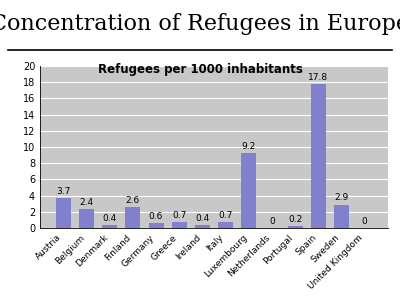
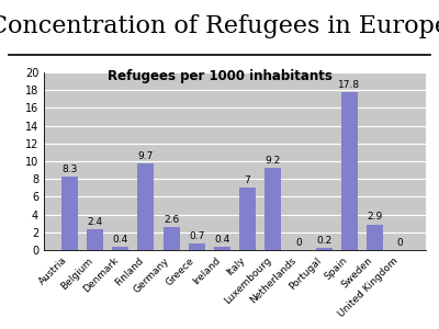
Austria: 3.7 -> 8.3
Finland: 2.6 -> 9.7
Germany: 0.6 -> 2.6
Italy: 0.7 -> 7
